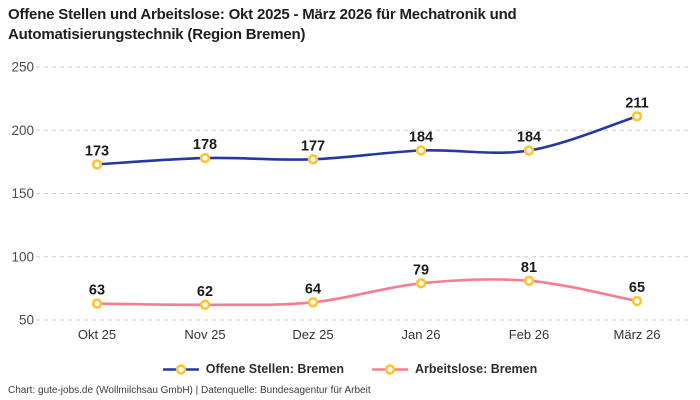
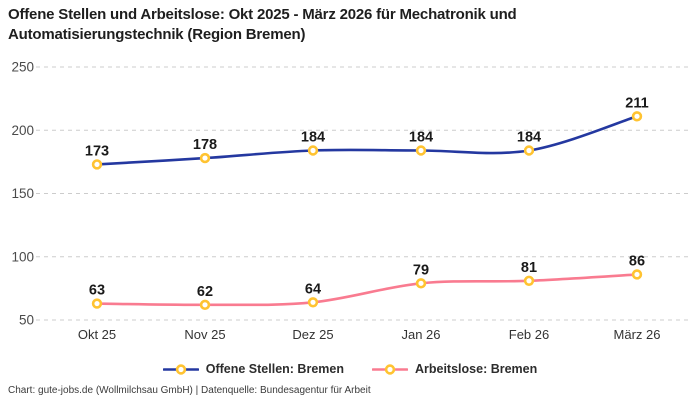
Offene Stellen: Bremen/Dez 25: 177 -> 184
Arbeitslose: Bremen/März 26: 65 -> 86
